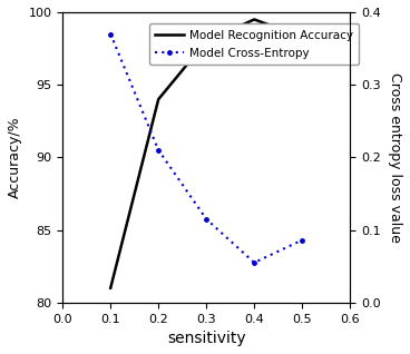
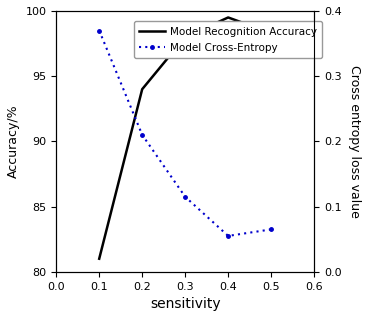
Model Cross-Entropy/0.5: 0.086 -> 0.065
